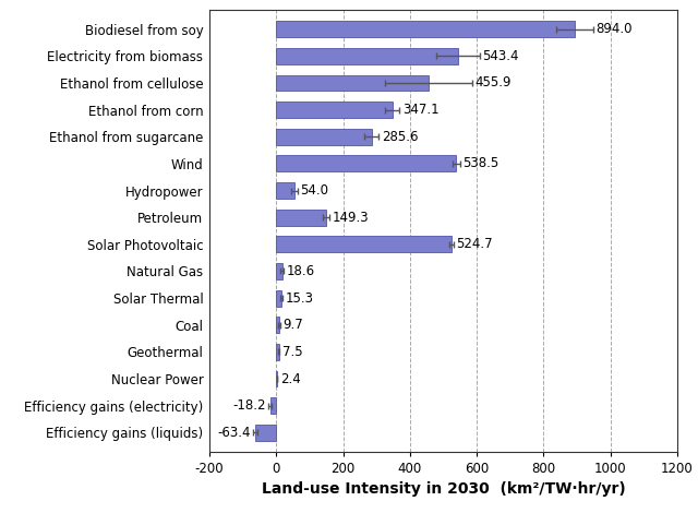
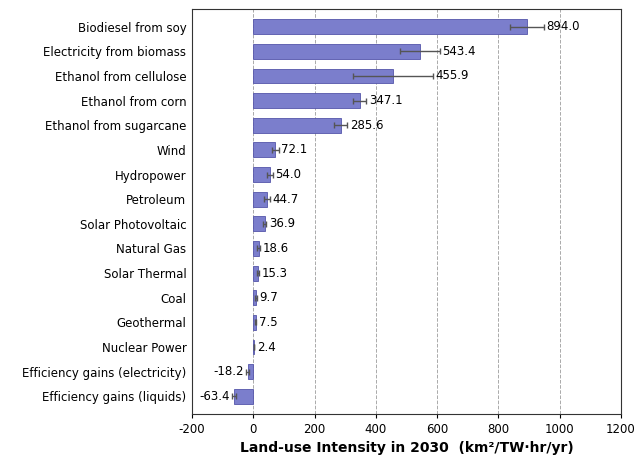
Wind: 538.5 -> 72.1
Petroleum: 149.3 -> 44.7
Solar Photovoltaic: 524.7 -> 36.9
